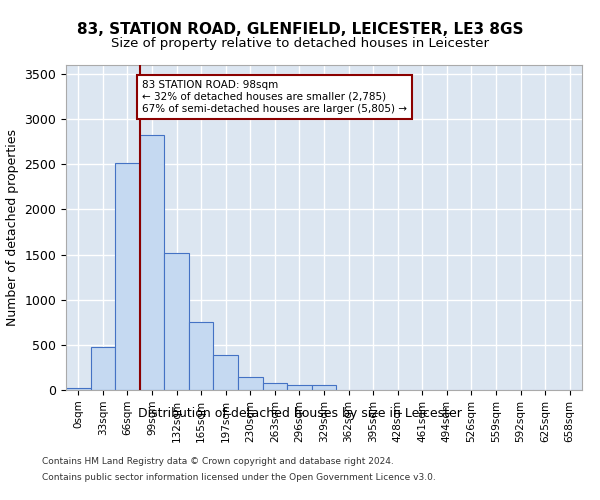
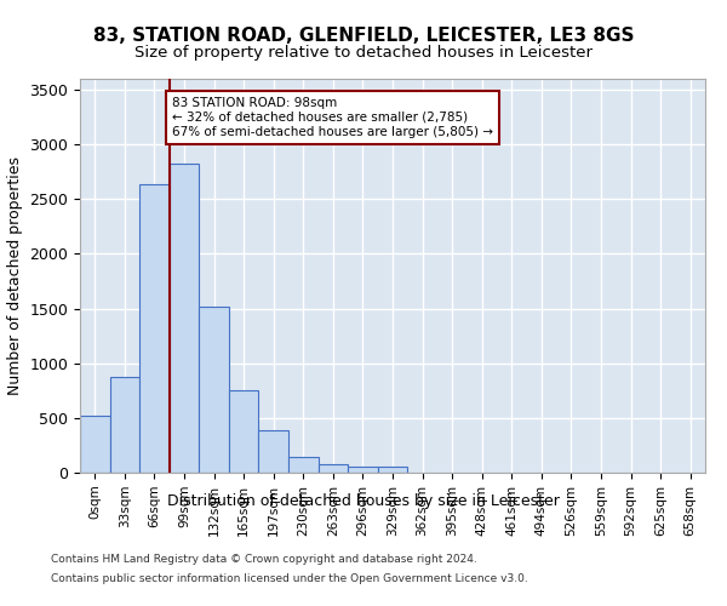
0sqm: 20 -> 520
33sqm: 480 -> 880
66sqm: 2510 -> 2640
